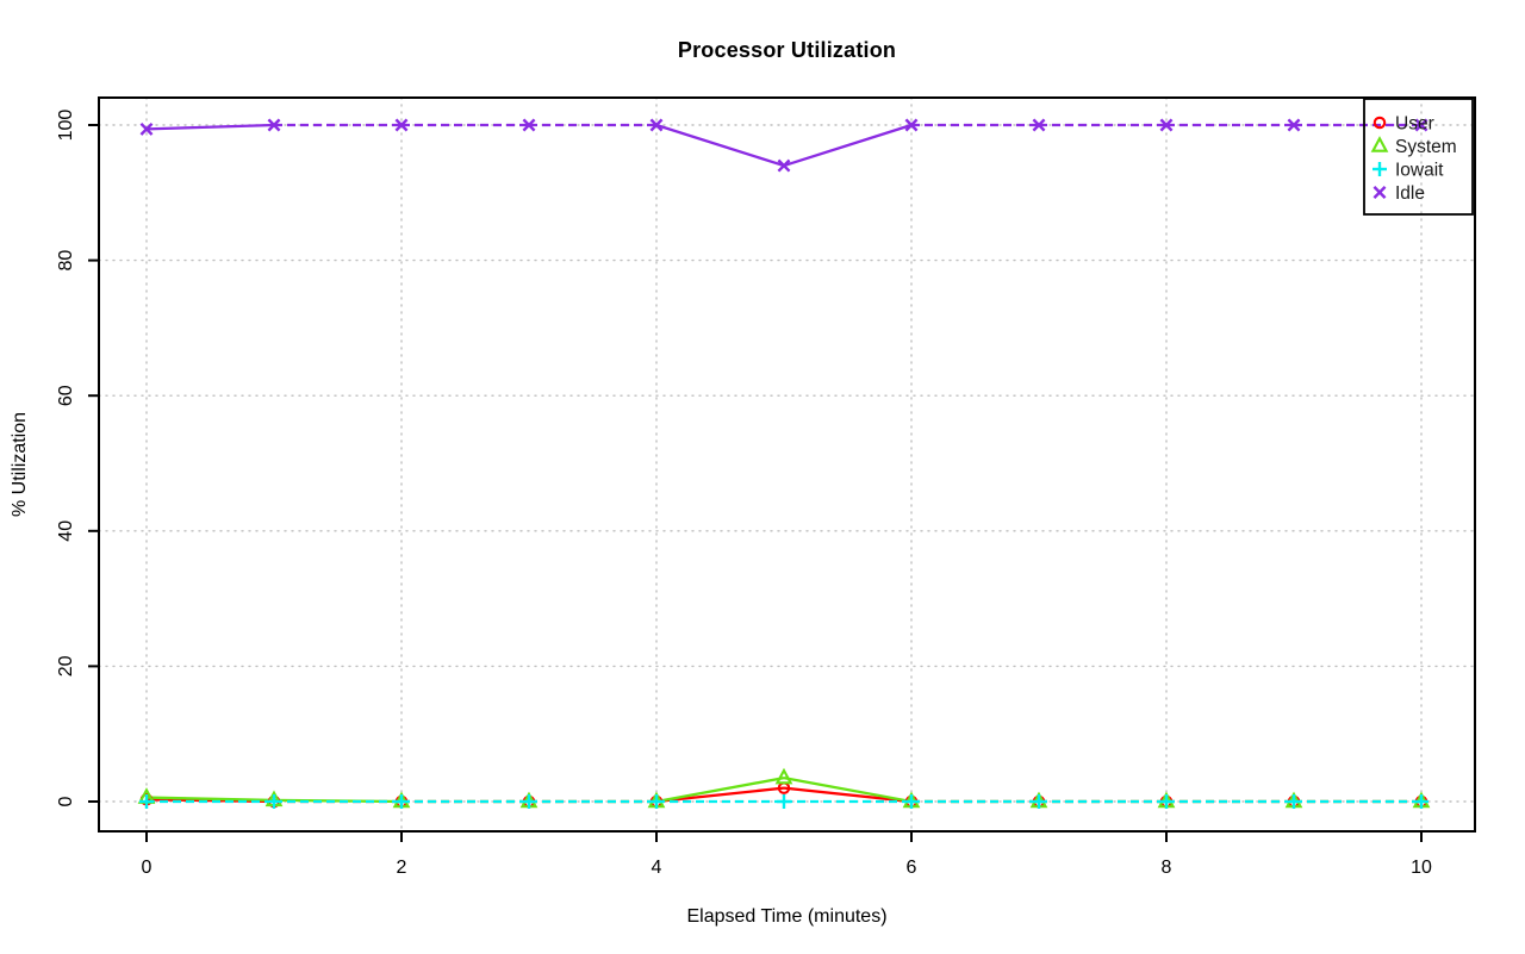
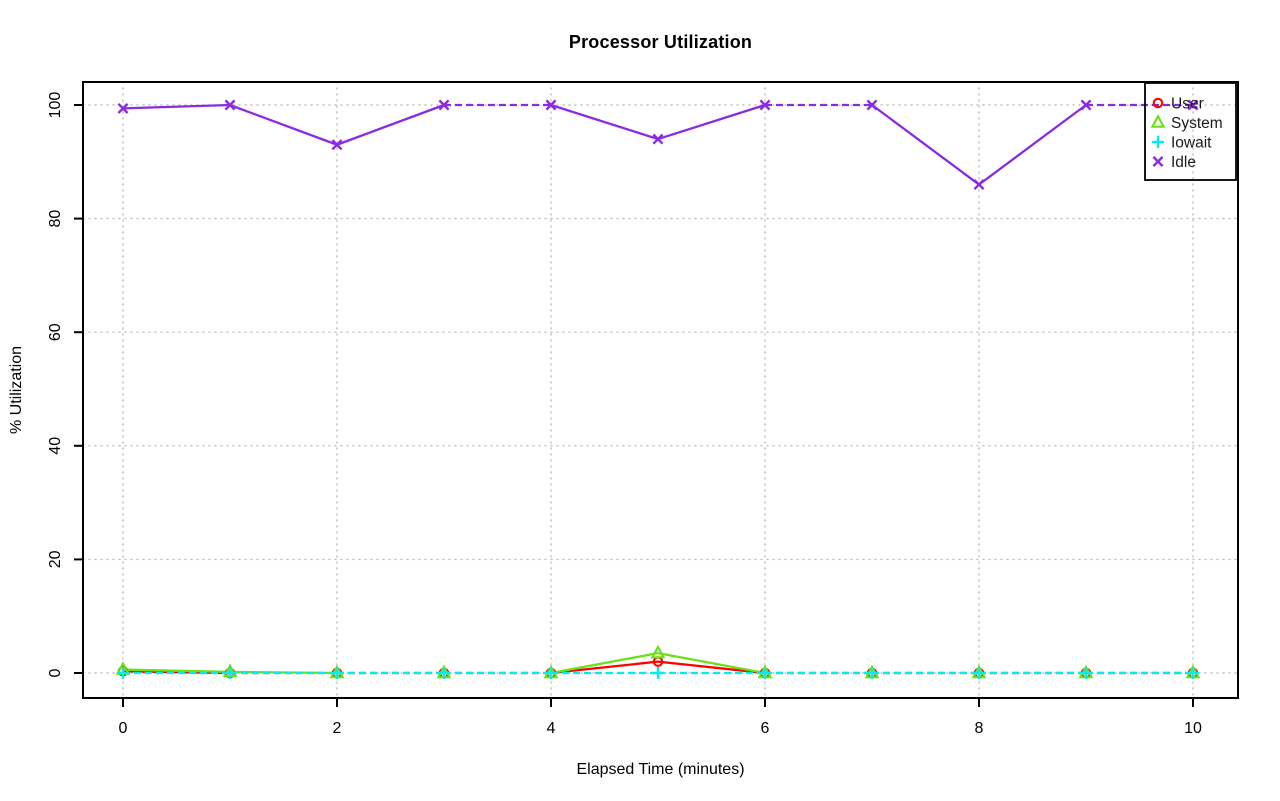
Idle/2: 100 -> 93
Idle/8: 100 -> 86
